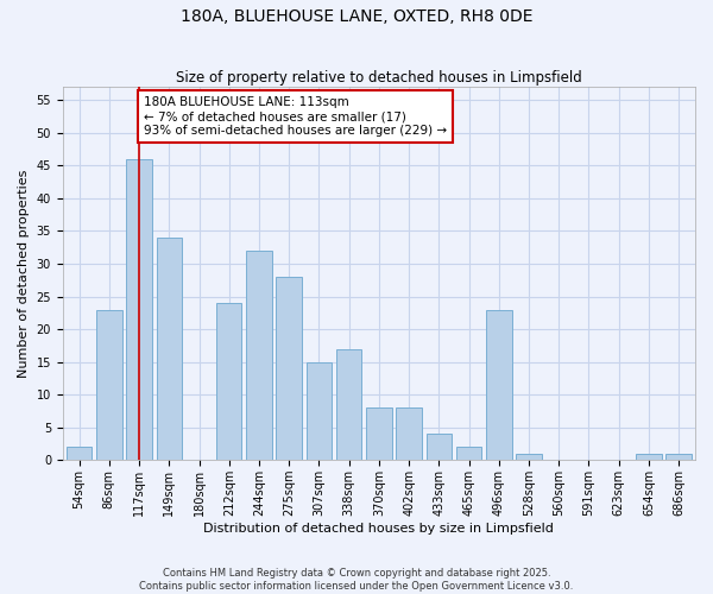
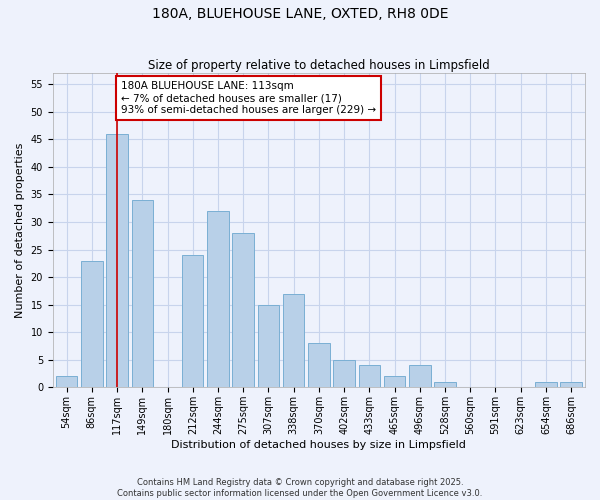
402sqm: 8 -> 5
496sqm: 23 -> 4
